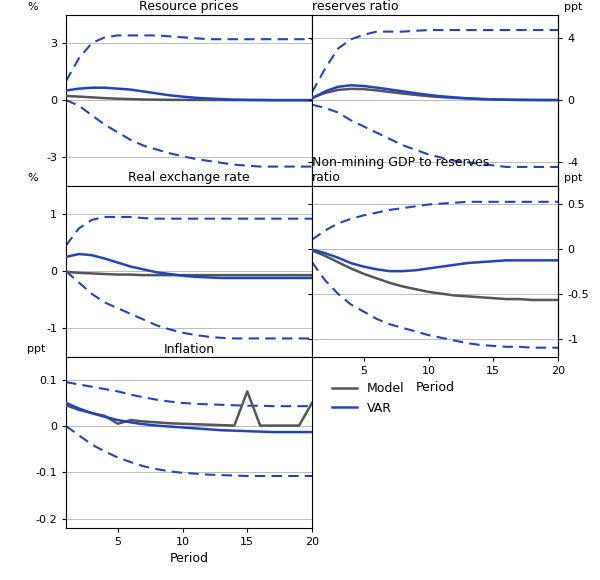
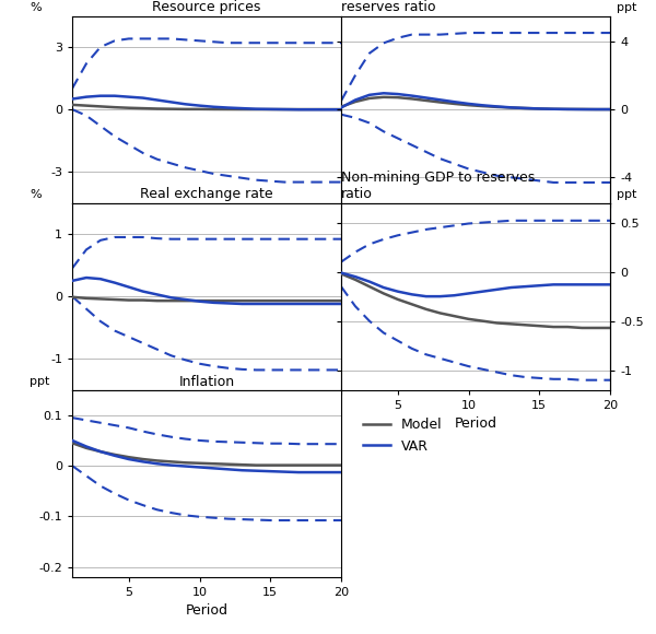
Inflation/Model/5: 0.005 -> 0.017
Inflation/Model/15: 0.075 -> 0.001
Inflation/Model/20: 0.050 -> 0.001
